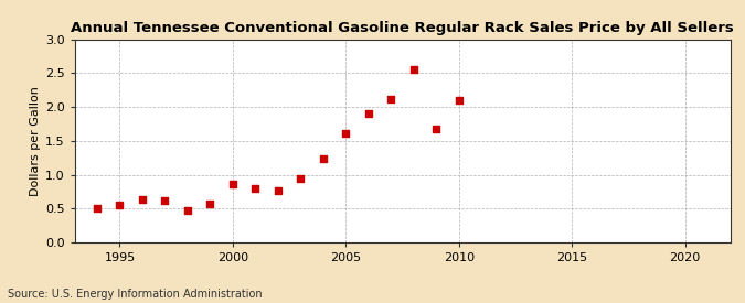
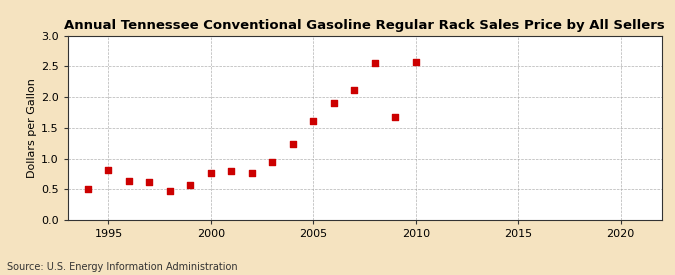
1995: 0.55 -> 0.82
2000: 0.87 -> 0.76
2010: 2.10 -> 2.58
